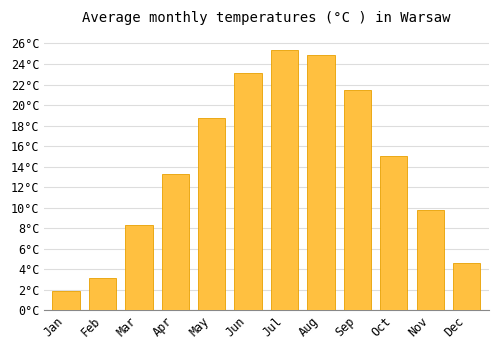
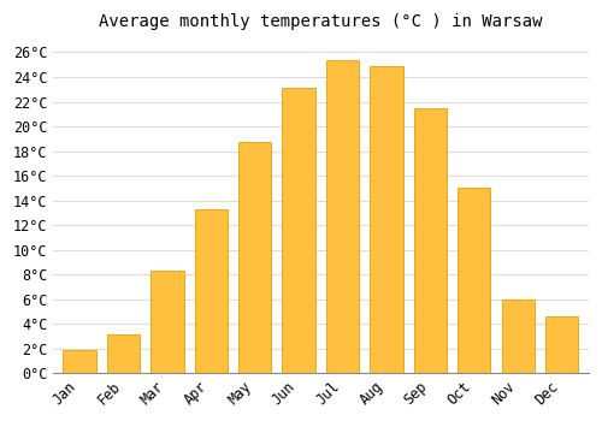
Nov: 9.8°C -> 6.0°C
